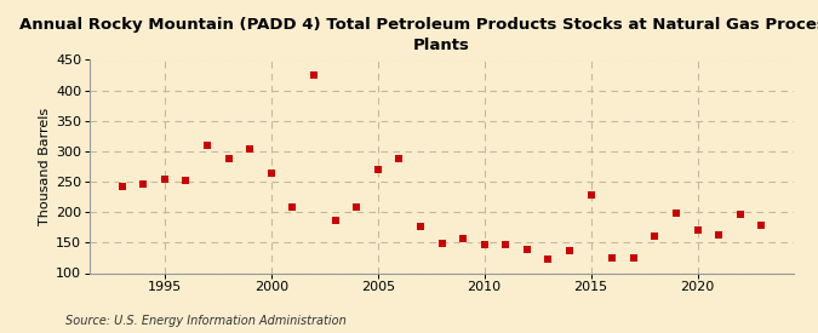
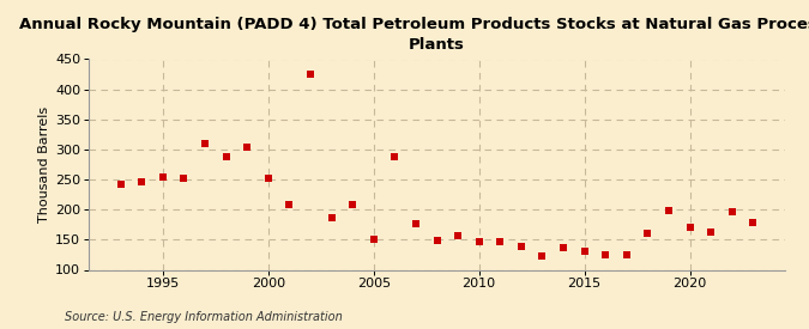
2000: 264 -> 253
2005: 270 -> 150
2015: 228 -> 130
